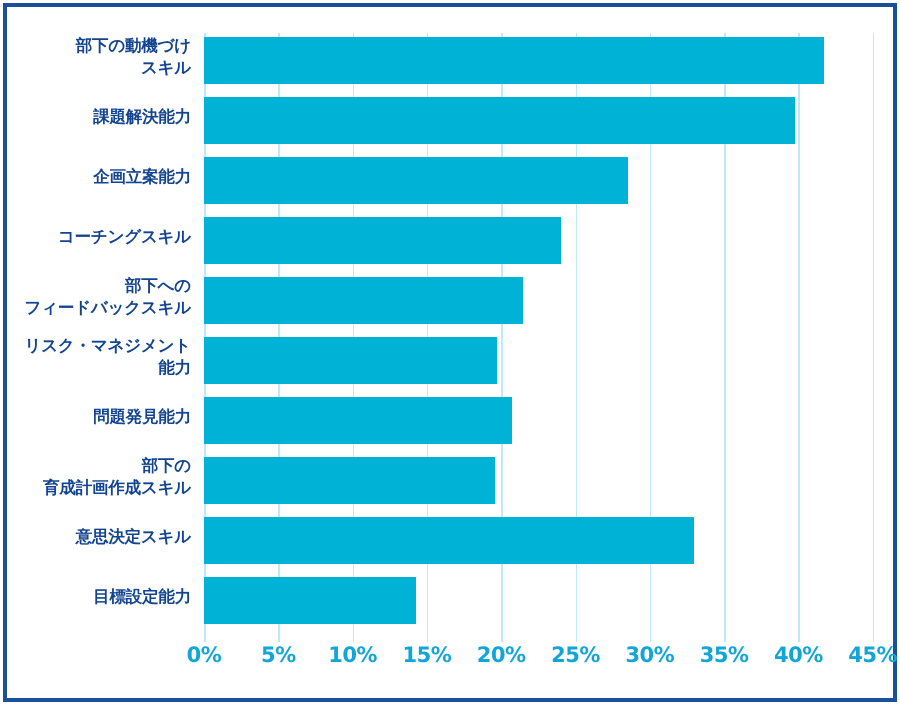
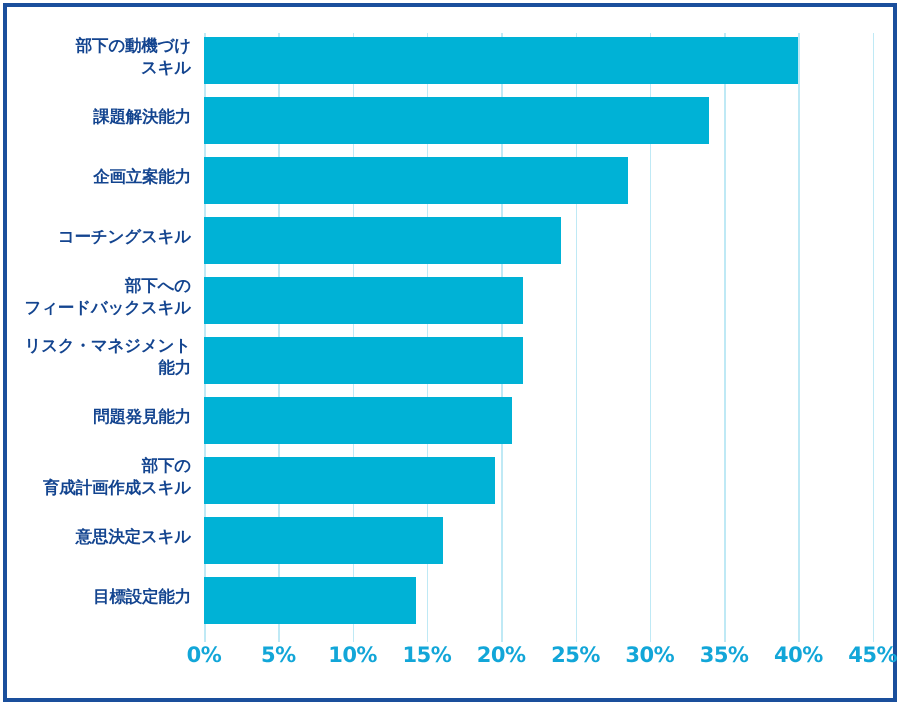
部下の動機づけ スキル: 41.7% -> 40.0%
課題解決能力: 39.8% -> 34.0%
リスク・マネジメント 能力: 19.7% -> 21.5%
意思決定スキル: 33.0% -> 16.1%
